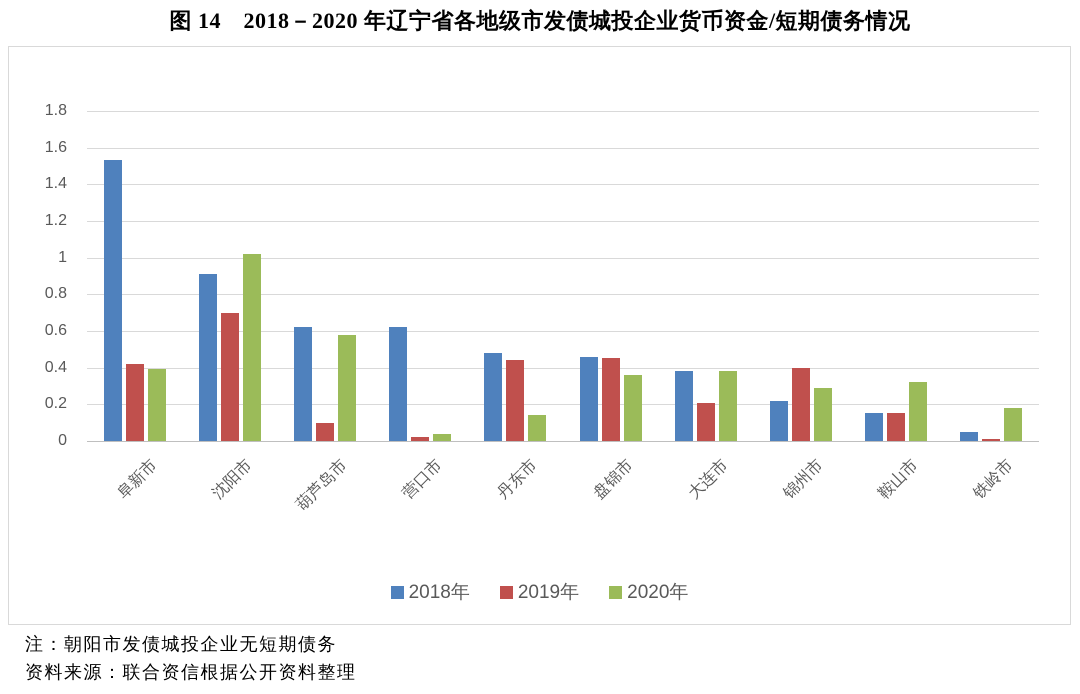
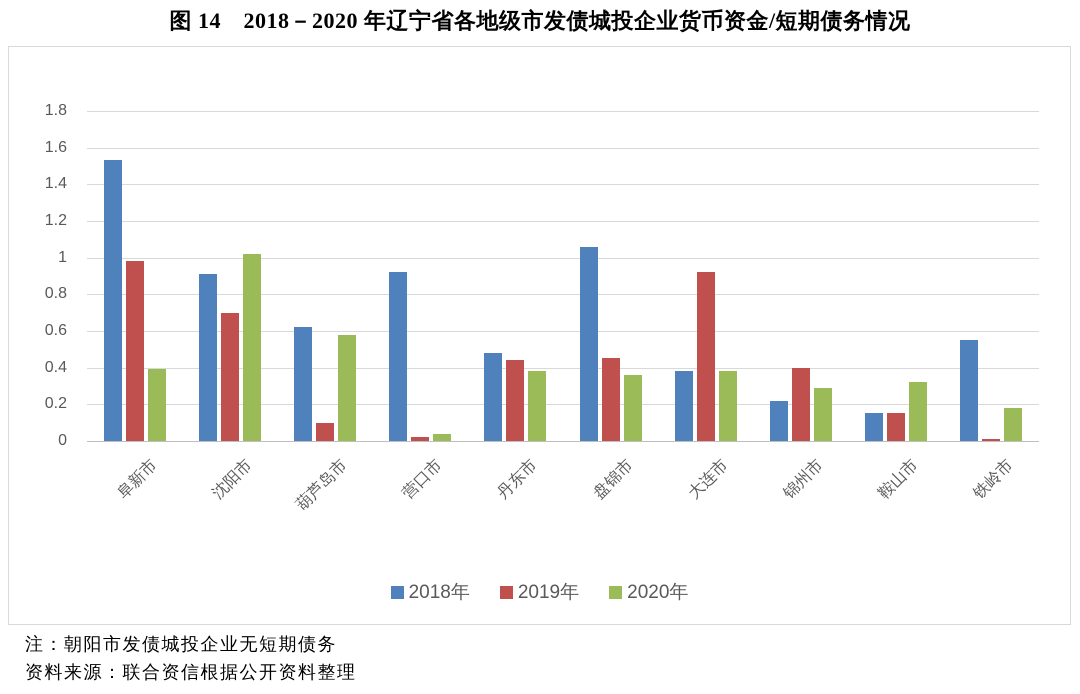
2019年/阜新市: 0.42 -> 0.98
2018年/营口市: 0.62 -> 0.92
2020年/丹东市: 0.14 -> 0.38
2018年/盘锦市: 0.46 -> 1.06
2019年/大连市: 0.21 -> 0.92
2018年/铁岭市: 0.05 -> 0.55
